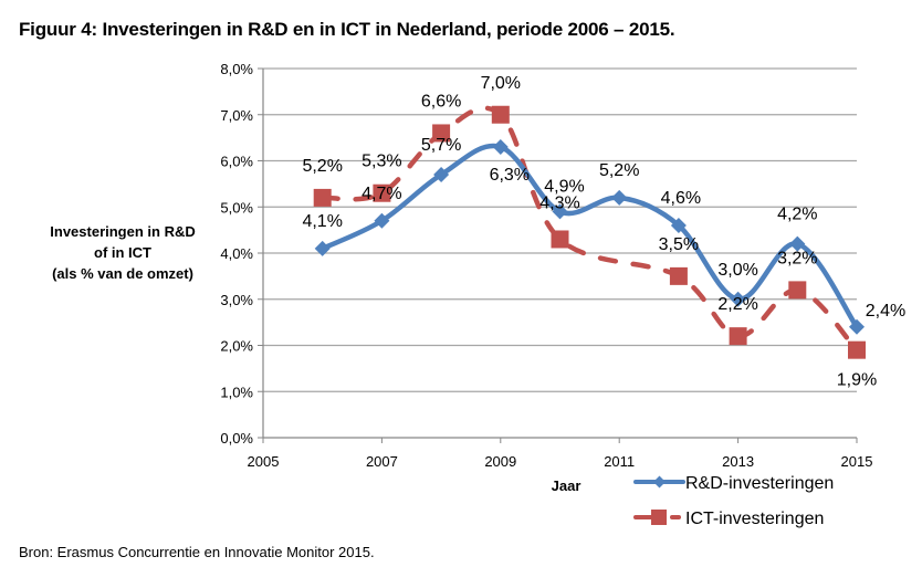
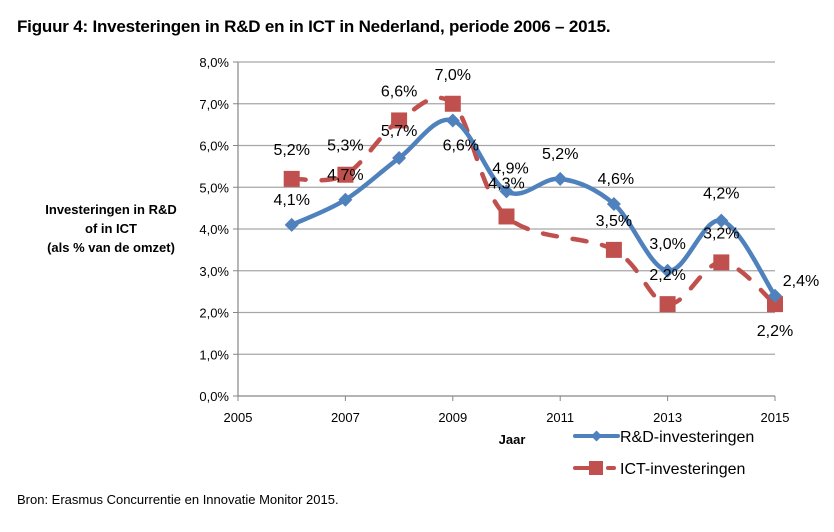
R&D-investeringen/2009: 6,3% -> 6,6%
ICT-investeringen/2015: 1,9% -> 2,2%
